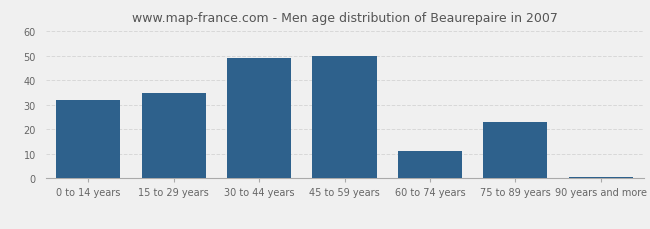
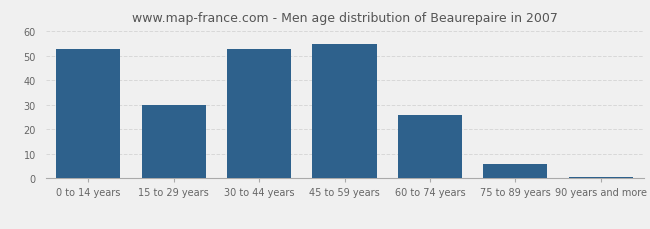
0 to 14 years: 32.0 -> 53.0
15 to 29 years: 35.0 -> 30.0
30 to 44 years: 49.0 -> 53.0
45 to 59 years: 50.0 -> 55.0
60 to 74 years: 11.0 -> 26.0
75 to 89 years: 23.0 -> 6.0
